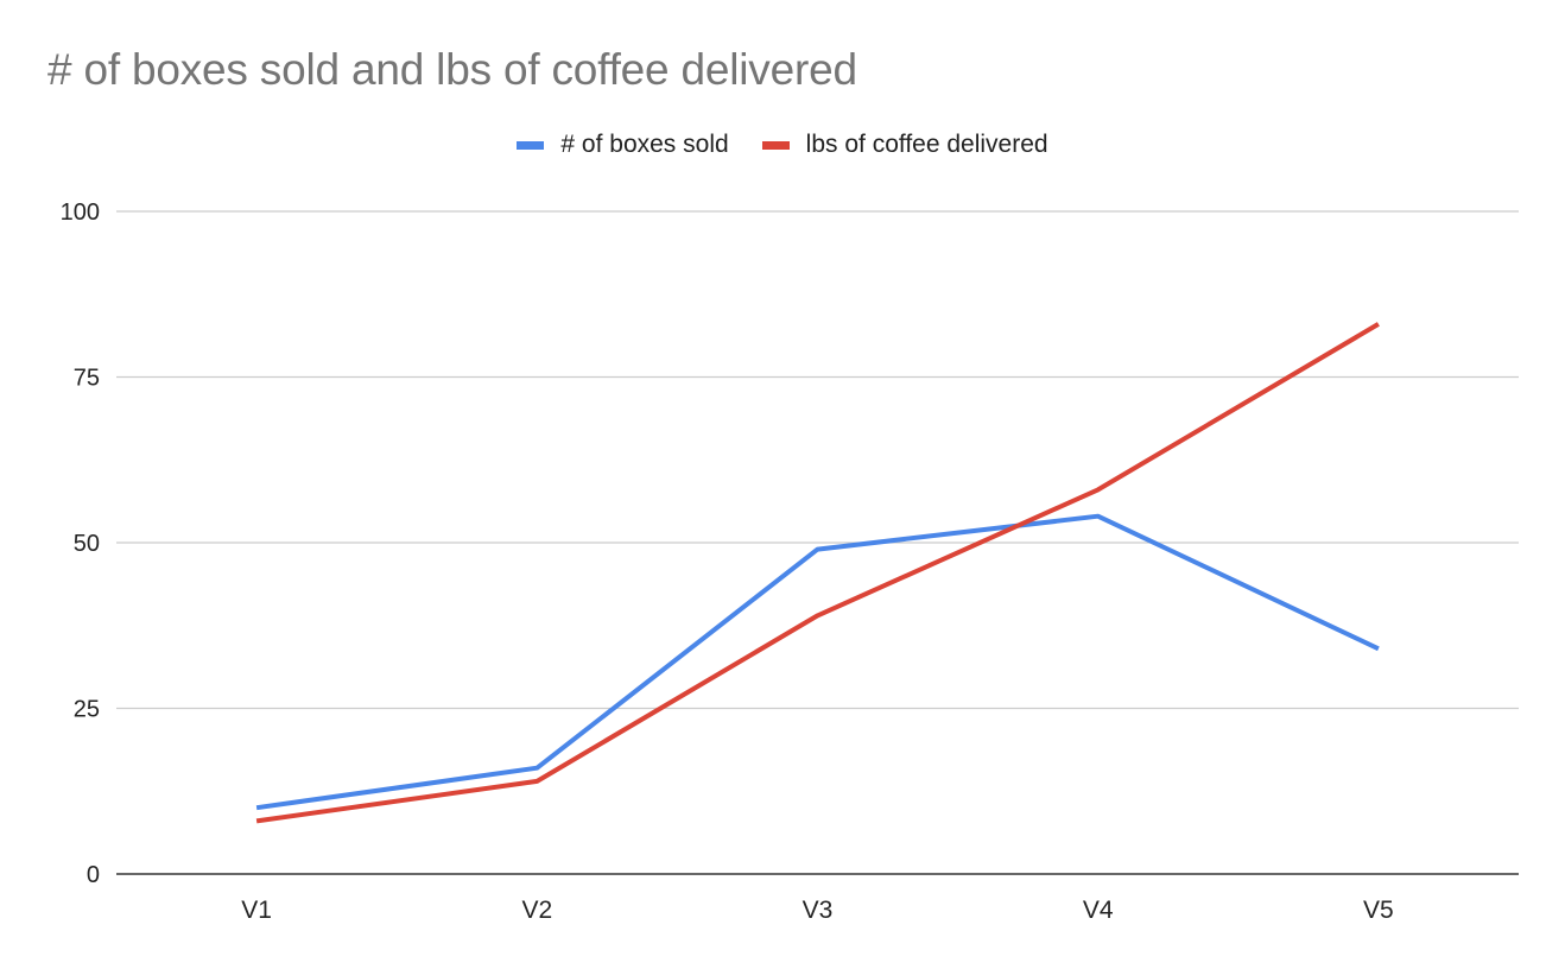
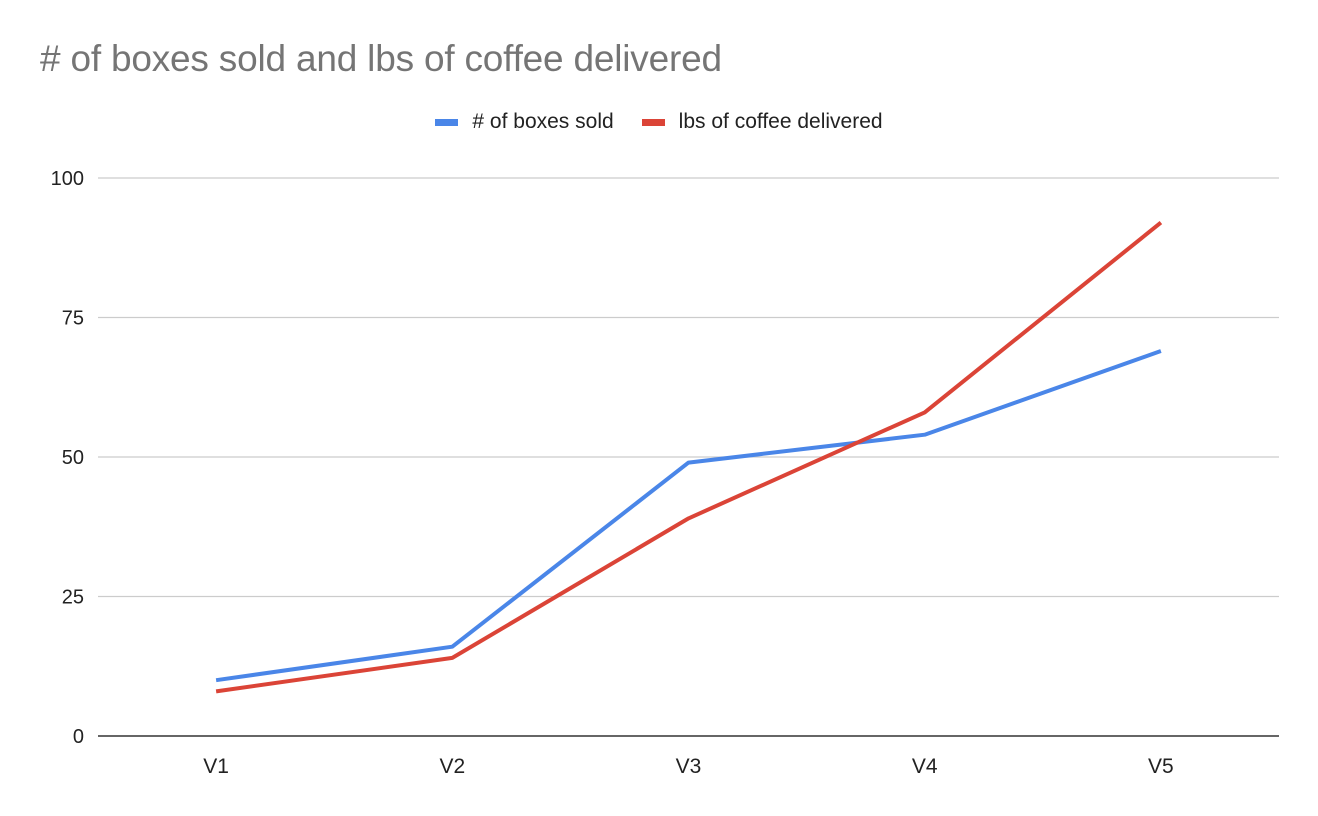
# of boxes sold/V5: 34 -> 69
lbs of coffee delivered/V5: 83 -> 92
